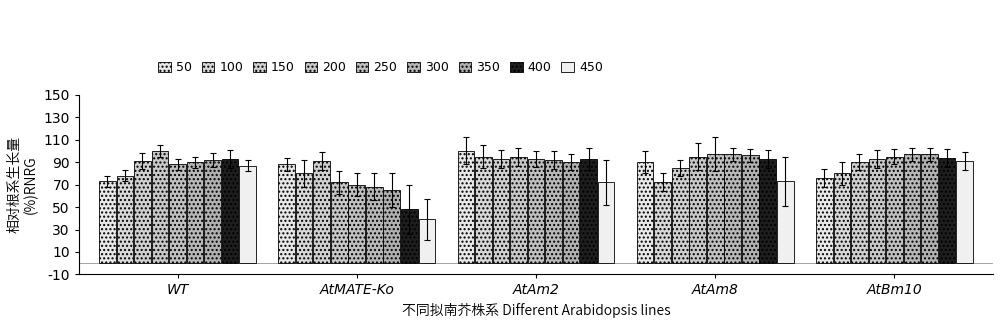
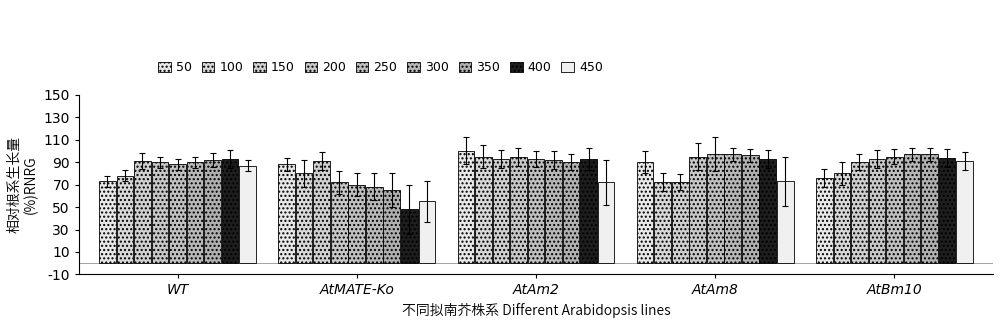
200/WT: 100 -> 90
450/AtMATE-Ko: 39 -> 55
150/AtAm8: 85 -> 72
